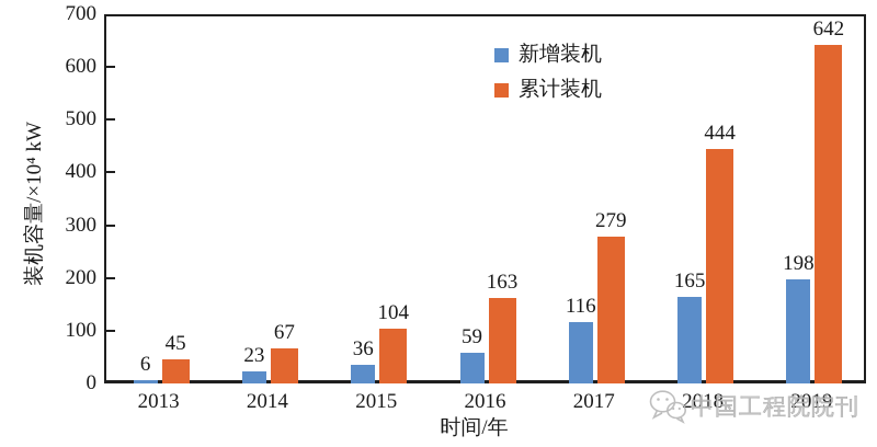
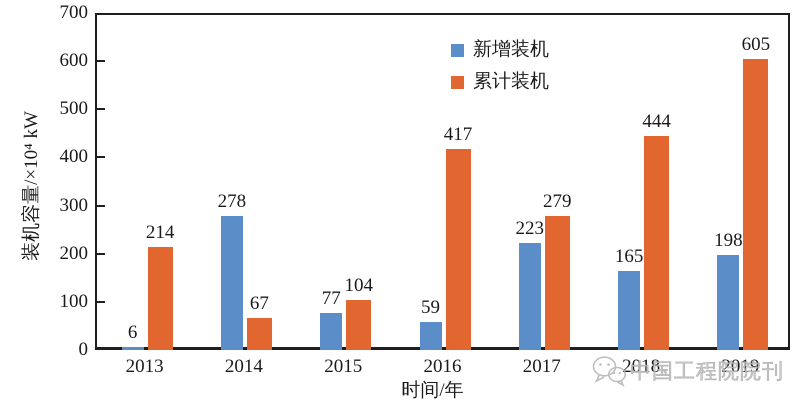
累计装机/2013: 45 -> 214
新增装机/2014: 23 -> 278
新增装机/2015: 36 -> 77
累计装机/2016: 163 -> 417
新增装机/2017: 116 -> 223
累计装机/2019: 642 -> 605
